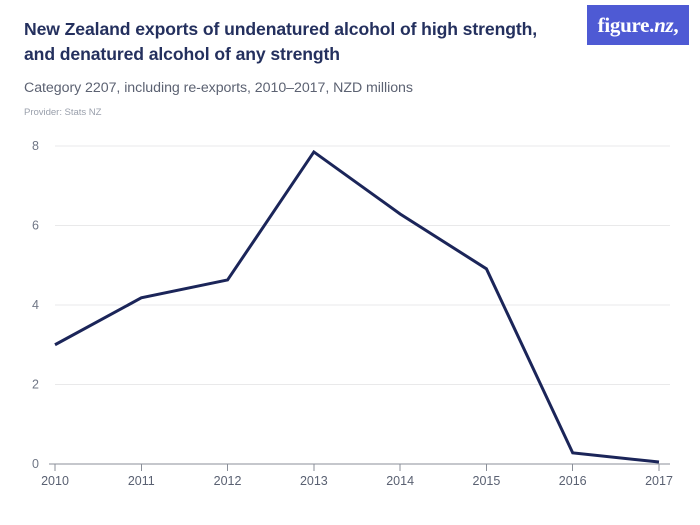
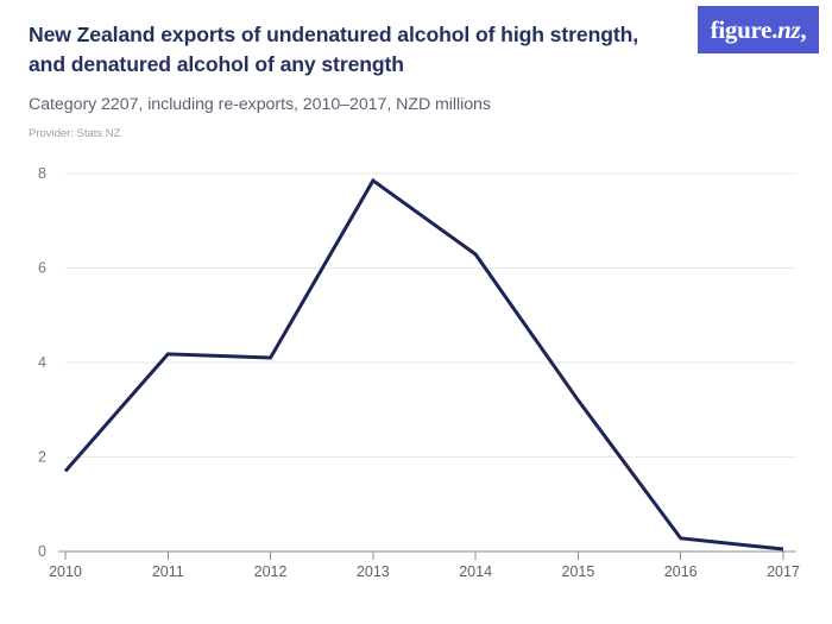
2010: 3.0 -> 1.7
2012: 4.6 -> 4.1
2015: 4.9 -> 3.2
